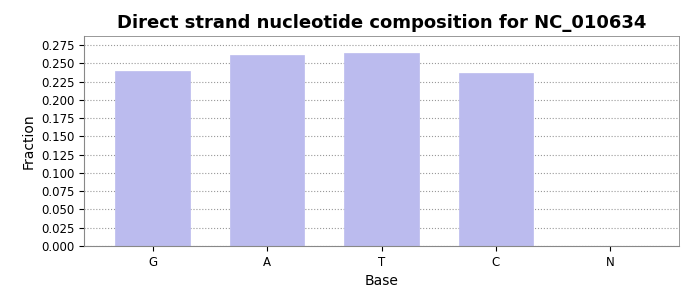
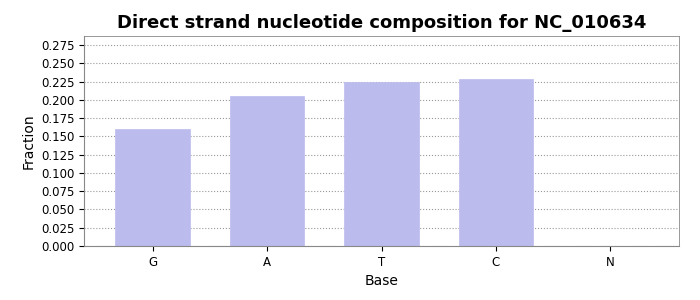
G: 0.240 -> 0.160
A: 0.262 -> 0.206
T: 0.264 -> 0.224
C: 0.237 -> 0.228
